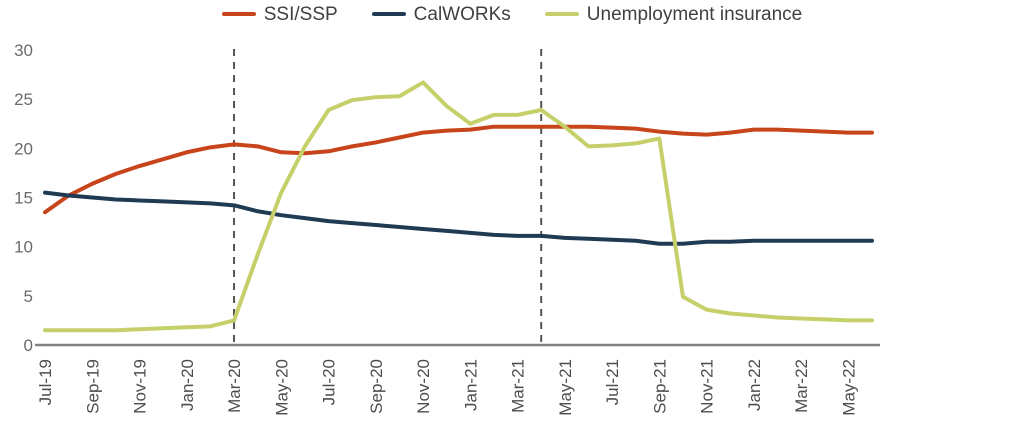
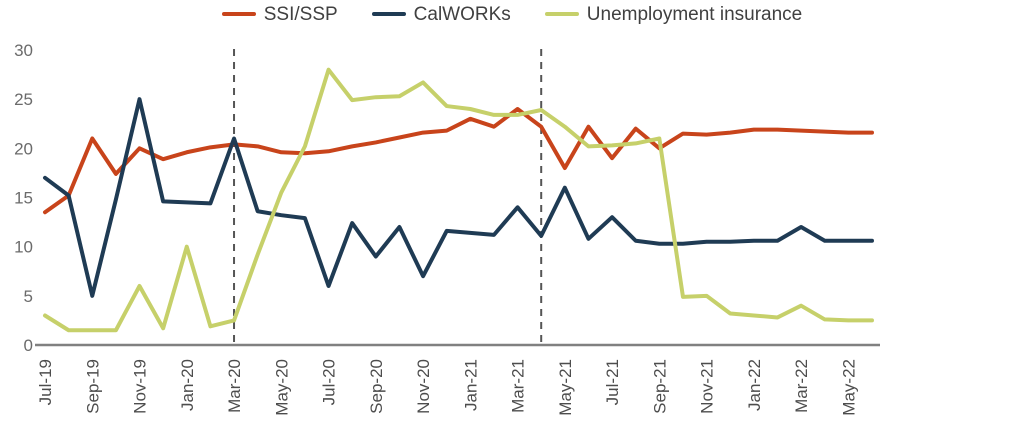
CalWORKs/Jul-19: 16 -> 17
Unemployment insurance/Jul-19: 2 -> 3
SSI/SSP/Sep-19: 16 -> 21
CalWORKs/Sep-19: 15 -> 5
SSI/SSP/Nov-19: 18 -> 20
CalWORKs/Nov-19: 15 -> 25
Unemployment insurance/Nov-19: 2 -> 6
Unemployment insurance/Jan-20: 2 -> 10
CalWORKs/Mar-20: 14 -> 21
CalWORKs/Jul-20: 13 -> 6
Unemployment insurance/Jul-20: 24 -> 28
CalWORKs/Sep-20: 12 -> 9
CalWORKs/Nov-20: 12 -> 7
SSI/SSP/Jan-21: 22 -> 23
Unemployment insurance/Jan-21: 22 -> 24
SSI/SSP/Mar-21: 22 -> 24
CalWORKs/Mar-21: 11 -> 14
SSI/SSP/May-21: 22 -> 18
CalWORKs/May-21: 11 -> 16
SSI/SSP/Jul-21: 22 -> 19
CalWORKs/Jul-21: 11 -> 13
SSI/SSP/Sep-21: 22 -> 20
Unemployment insurance/Nov-21: 4 -> 5
CalWORKs/Mar-22: 11 -> 12
Unemployment insurance/Mar-22: 3 -> 4
